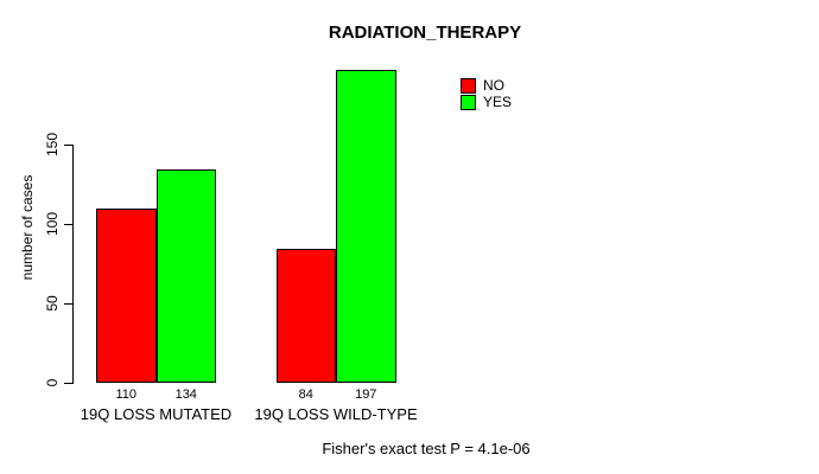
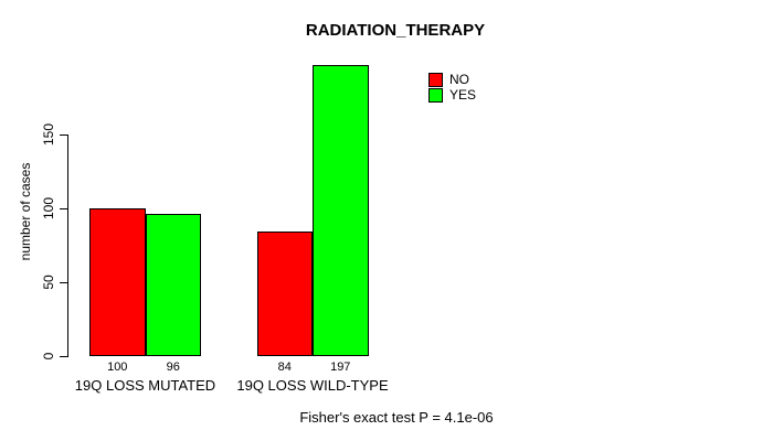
NO/19Q LOSS MUTATED: 110 -> 100
YES/19Q LOSS MUTATED: 134 -> 96
